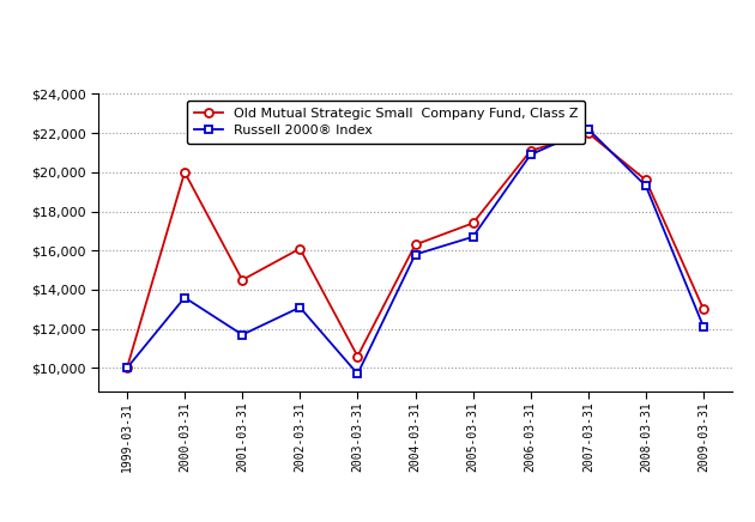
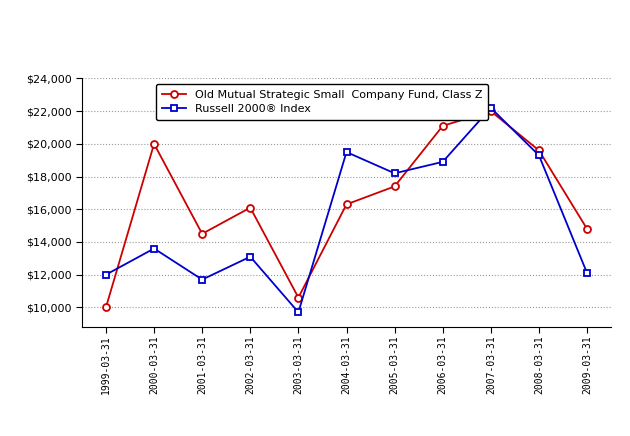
Russell 2000® Index/1999-03-31: $10,000 -> $12,000
Russell 2000® Index/2004-03-31: $15,800 -> $19,500
Russell 2000® Index/2005-03-31: $16,700 -> $18,200
Russell 2000® Index/2006-03-31: $20,900 -> $18,900
Old Mutual Strategic Small Company Fund, Class Z/2009-03-31: $13,000 -> $14,800
